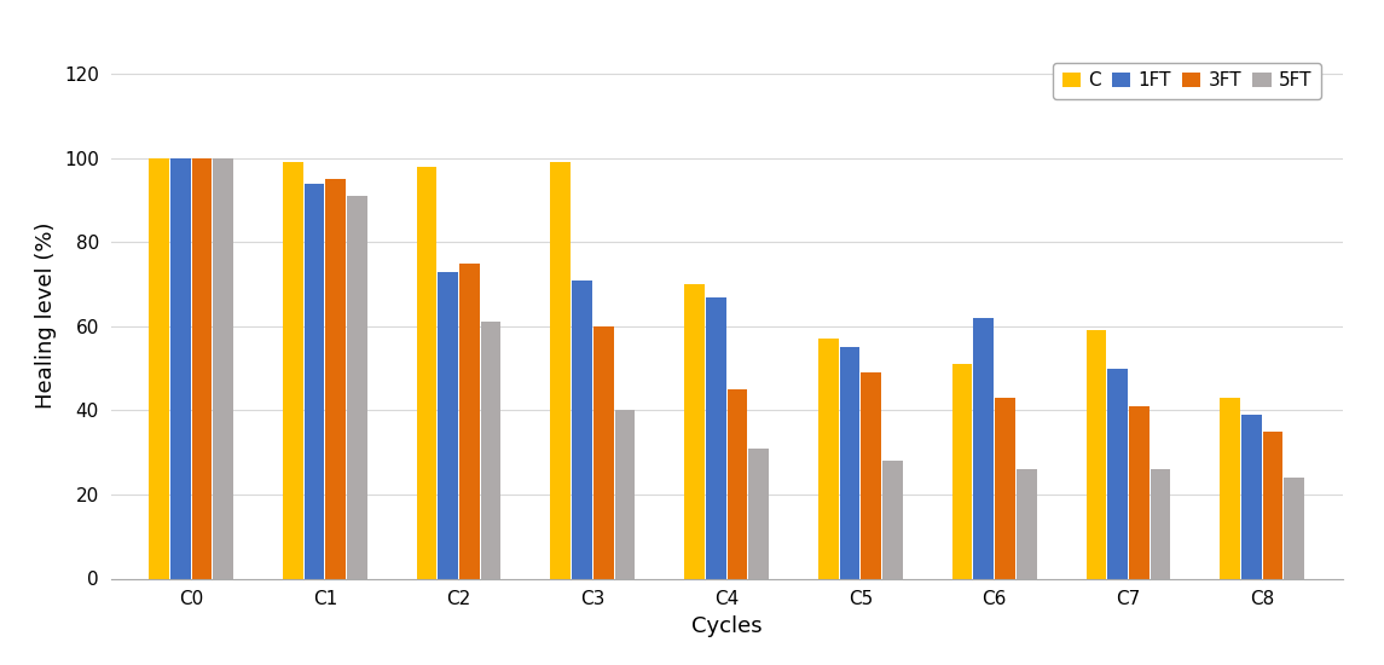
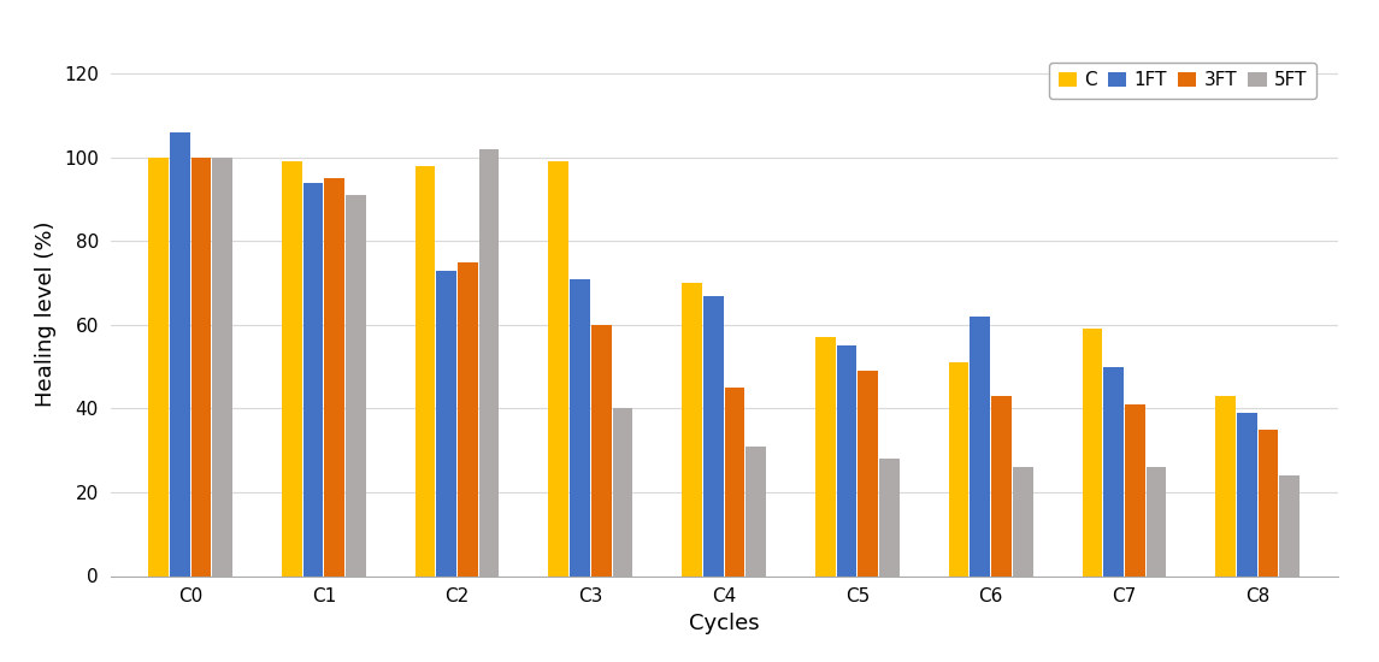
1FT/C0: 100 -> 106
5FT/C2: 61 -> 102
